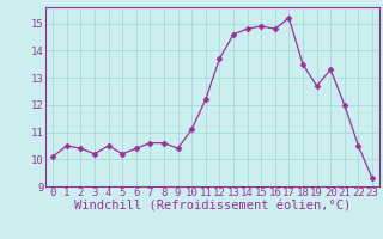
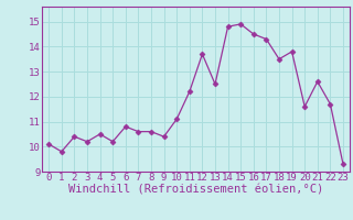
1: 10.5 -> 9.8
6: 10.4 -> 10.8
13: 14.6 -> 12.5
16: 14.8 -> 14.5
17: 15.2 -> 14.3
19: 12.7 -> 13.8
20: 13.3 -> 11.6
21: 12.0 -> 12.6
22: 10.5 -> 11.7
